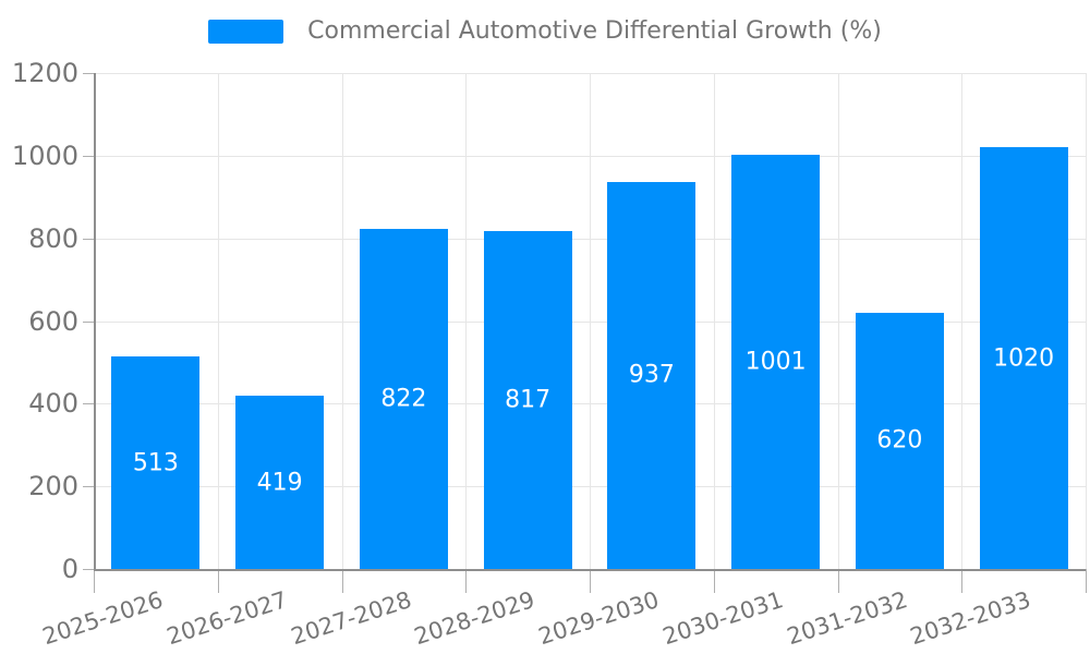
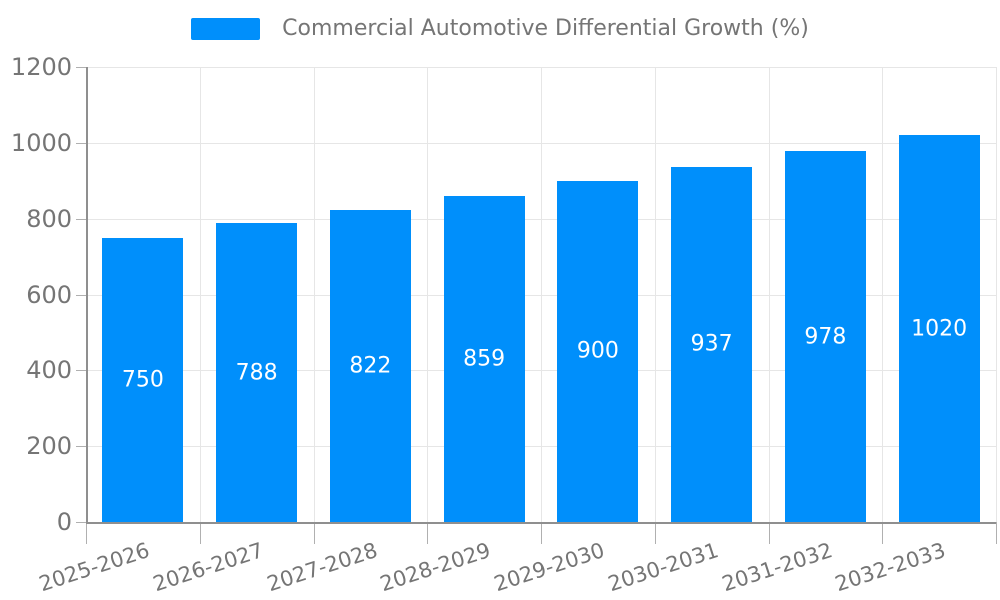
2025-2026: 513 -> 750
2026-2027: 419 -> 788
2028-2029: 817 -> 859
2029-2030: 937 -> 900
2030-2031: 1001 -> 937
2031-2032: 620 -> 978
